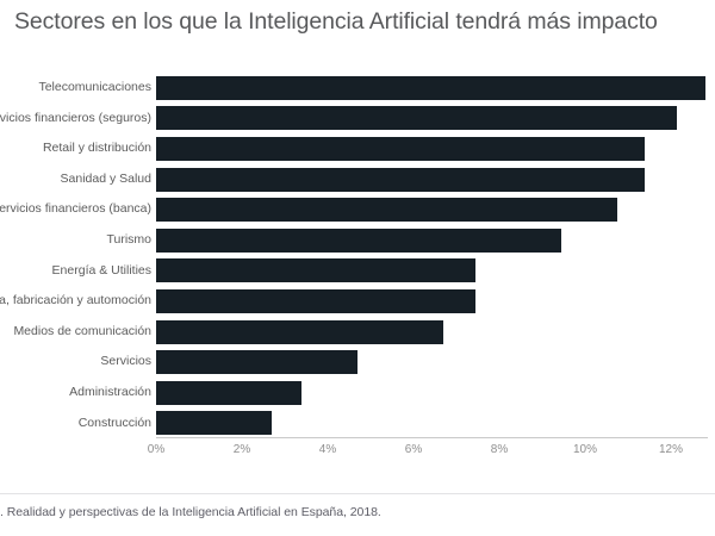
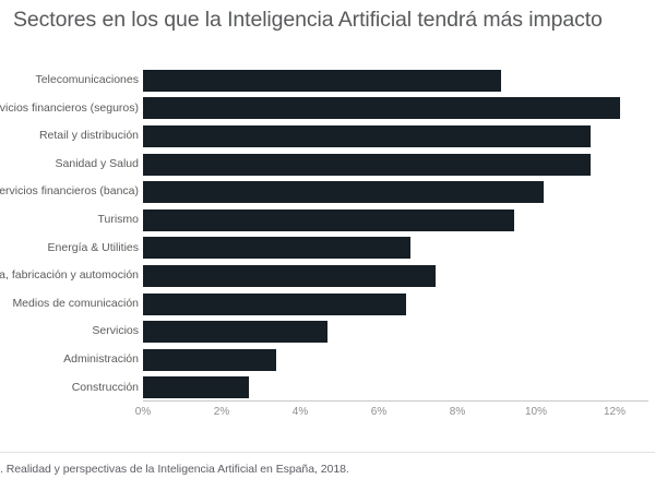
Telecomunicaciones: 12.8% -> 9.1%
ervicios financieros (banca): 10.8% -> 10.2%
Energía & Utilities: 7.5% -> 6.8%
